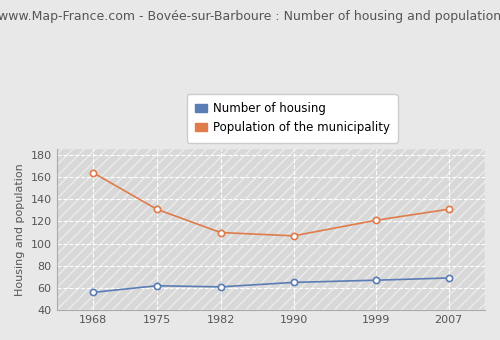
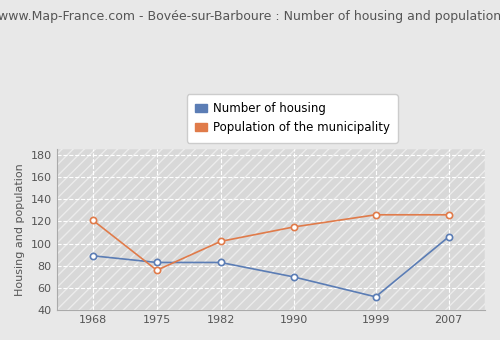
Number of housing/1968: 56 -> 89
Population of the municipality/1968: 164 -> 121
Number of housing/1975: 62 -> 83
Population of the municipality/1975: 131 -> 76
Number of housing/1982: 61 -> 83
Population of the municipality/1982: 110 -> 102
Number of housing/1990: 65 -> 70
Population of the municipality/1990: 107 -> 115
Number of housing/1999: 67 -> 52
Population of the municipality/1999: 121 -> 126
Number of housing/2007: 69 -> 106
Population of the municipality/2007: 131 -> 126
